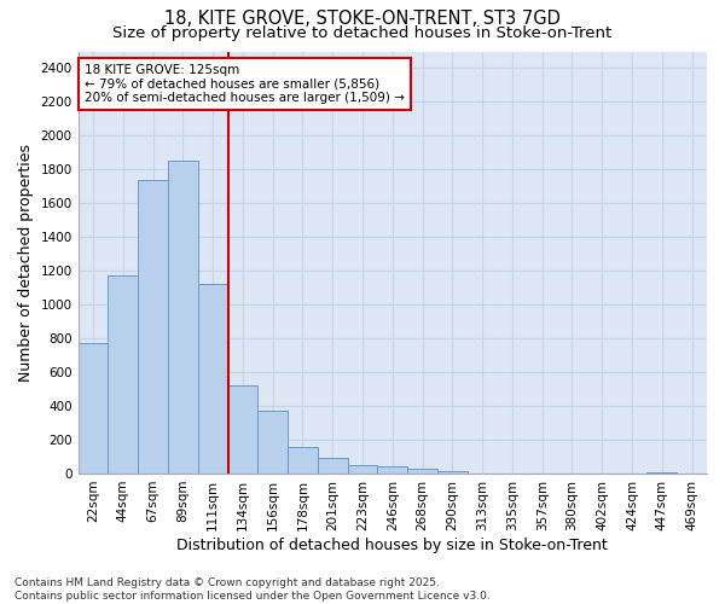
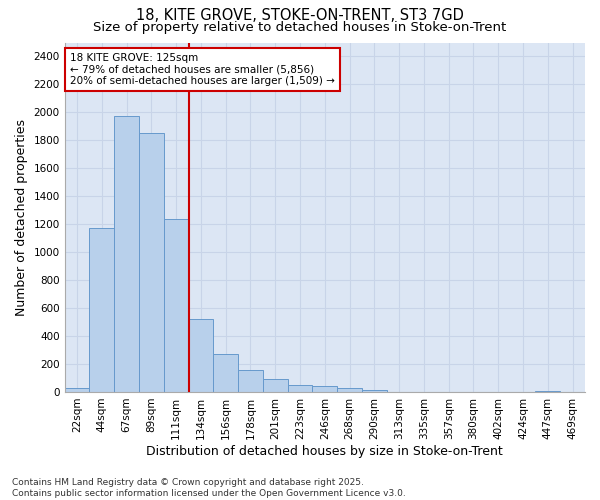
22sqm: 770 -> 30
67sqm: 1740 -> 1980
111sqm: 1120 -> 1240
156sqm: 370 -> 280
